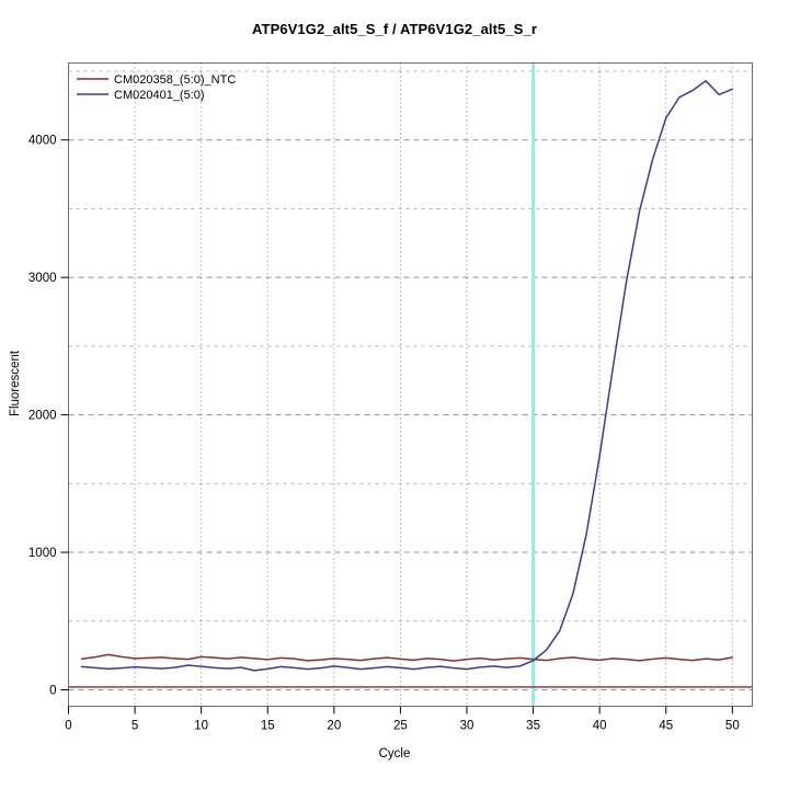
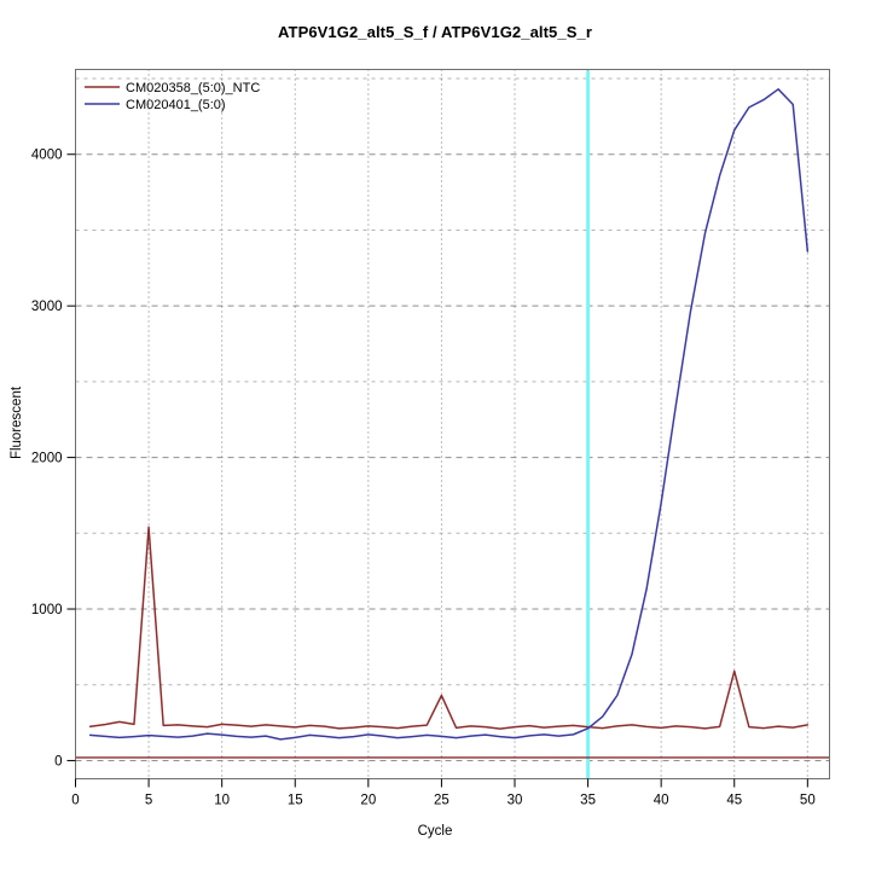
CM020358_(5:0)_NTC/5: 230 -> 1540
CM020358_(5:0)_NTC/25: 220 -> 430
CM020358_(5:0)_NTC/45: 230 -> 590
CM020401_(5:0)/50: 4370 -> 3360
